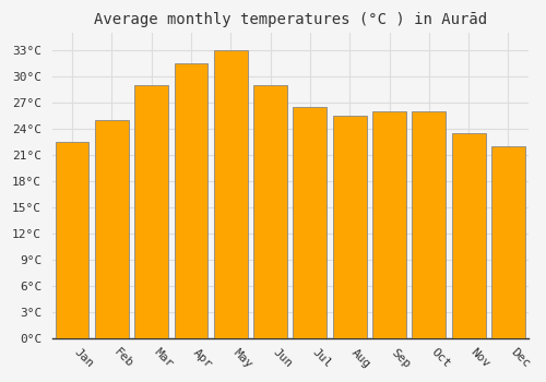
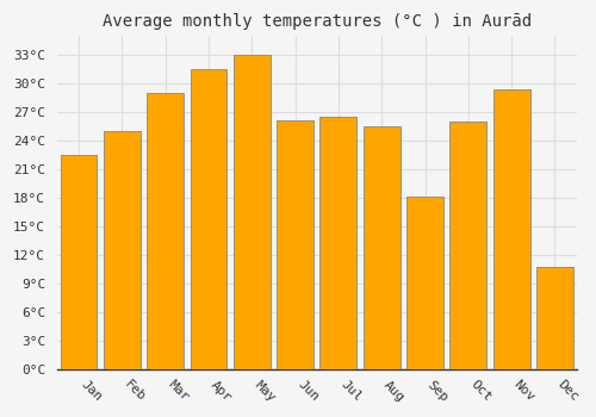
Jun: 29.0°C -> 26.2°C
Sep: 26.0°C -> 18.2°C
Nov: 23.5°C -> 29.4°C
Dec: 22.0°C -> 10.8°C
